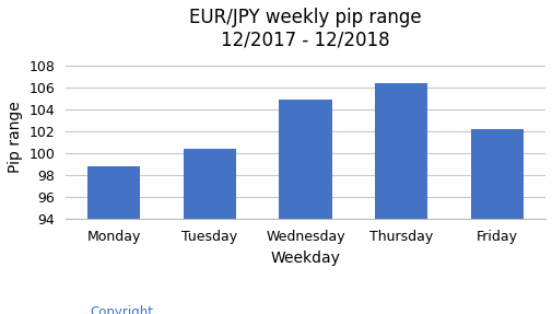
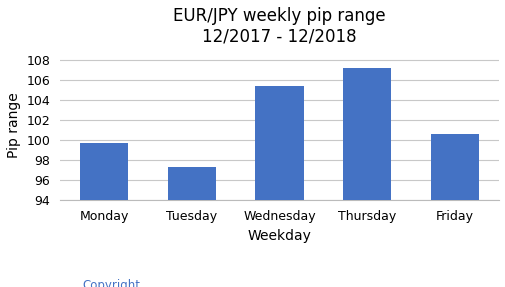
Monday: 98.8 -> 99.7
Tuesday: 100.4 -> 97.3
Wednesday: 104.9 -> 105.4
Thursday: 106.4 -> 107.2
Friday: 102.2 -> 100.6
